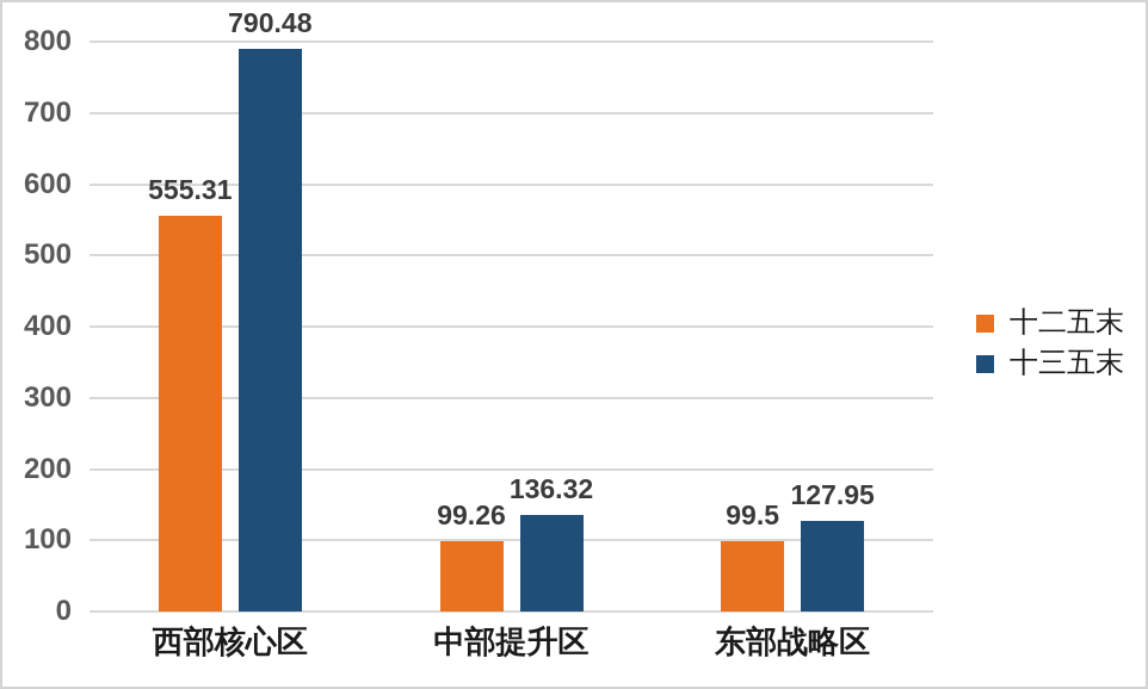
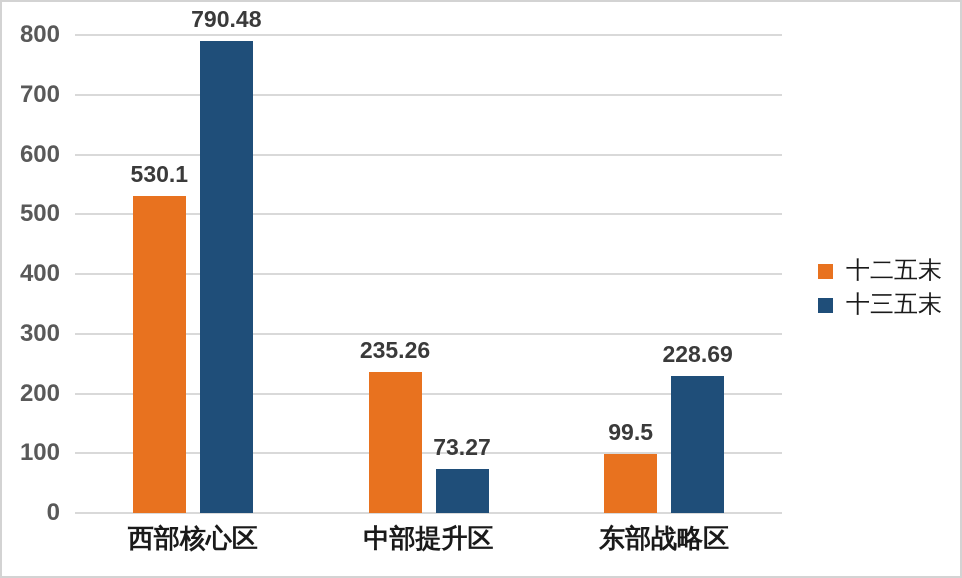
十二五末/西部核心区: 555.31 -> 530.1
十二五末/中部提升区: 99.26 -> 235.26
十三五末/中部提升区: 136.32 -> 73.27
十三五末/东部战略区: 127.95 -> 228.69
